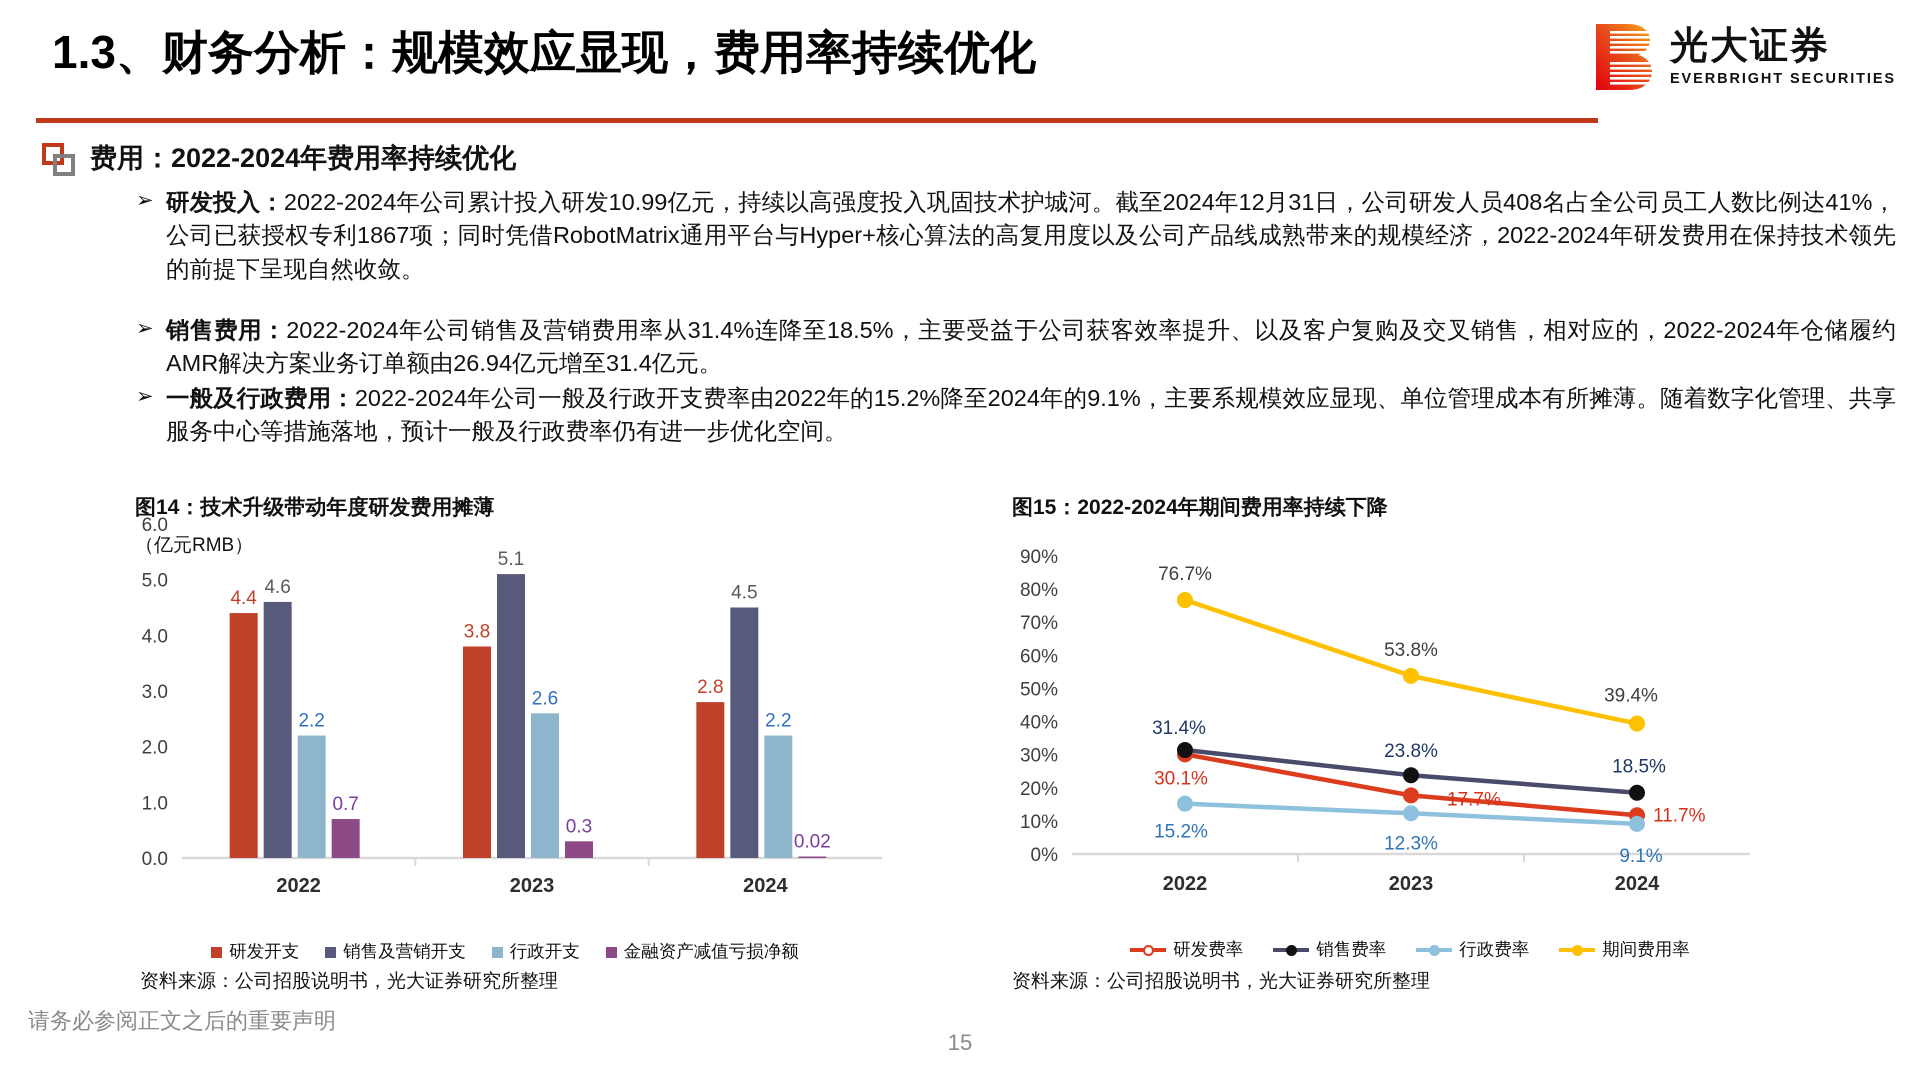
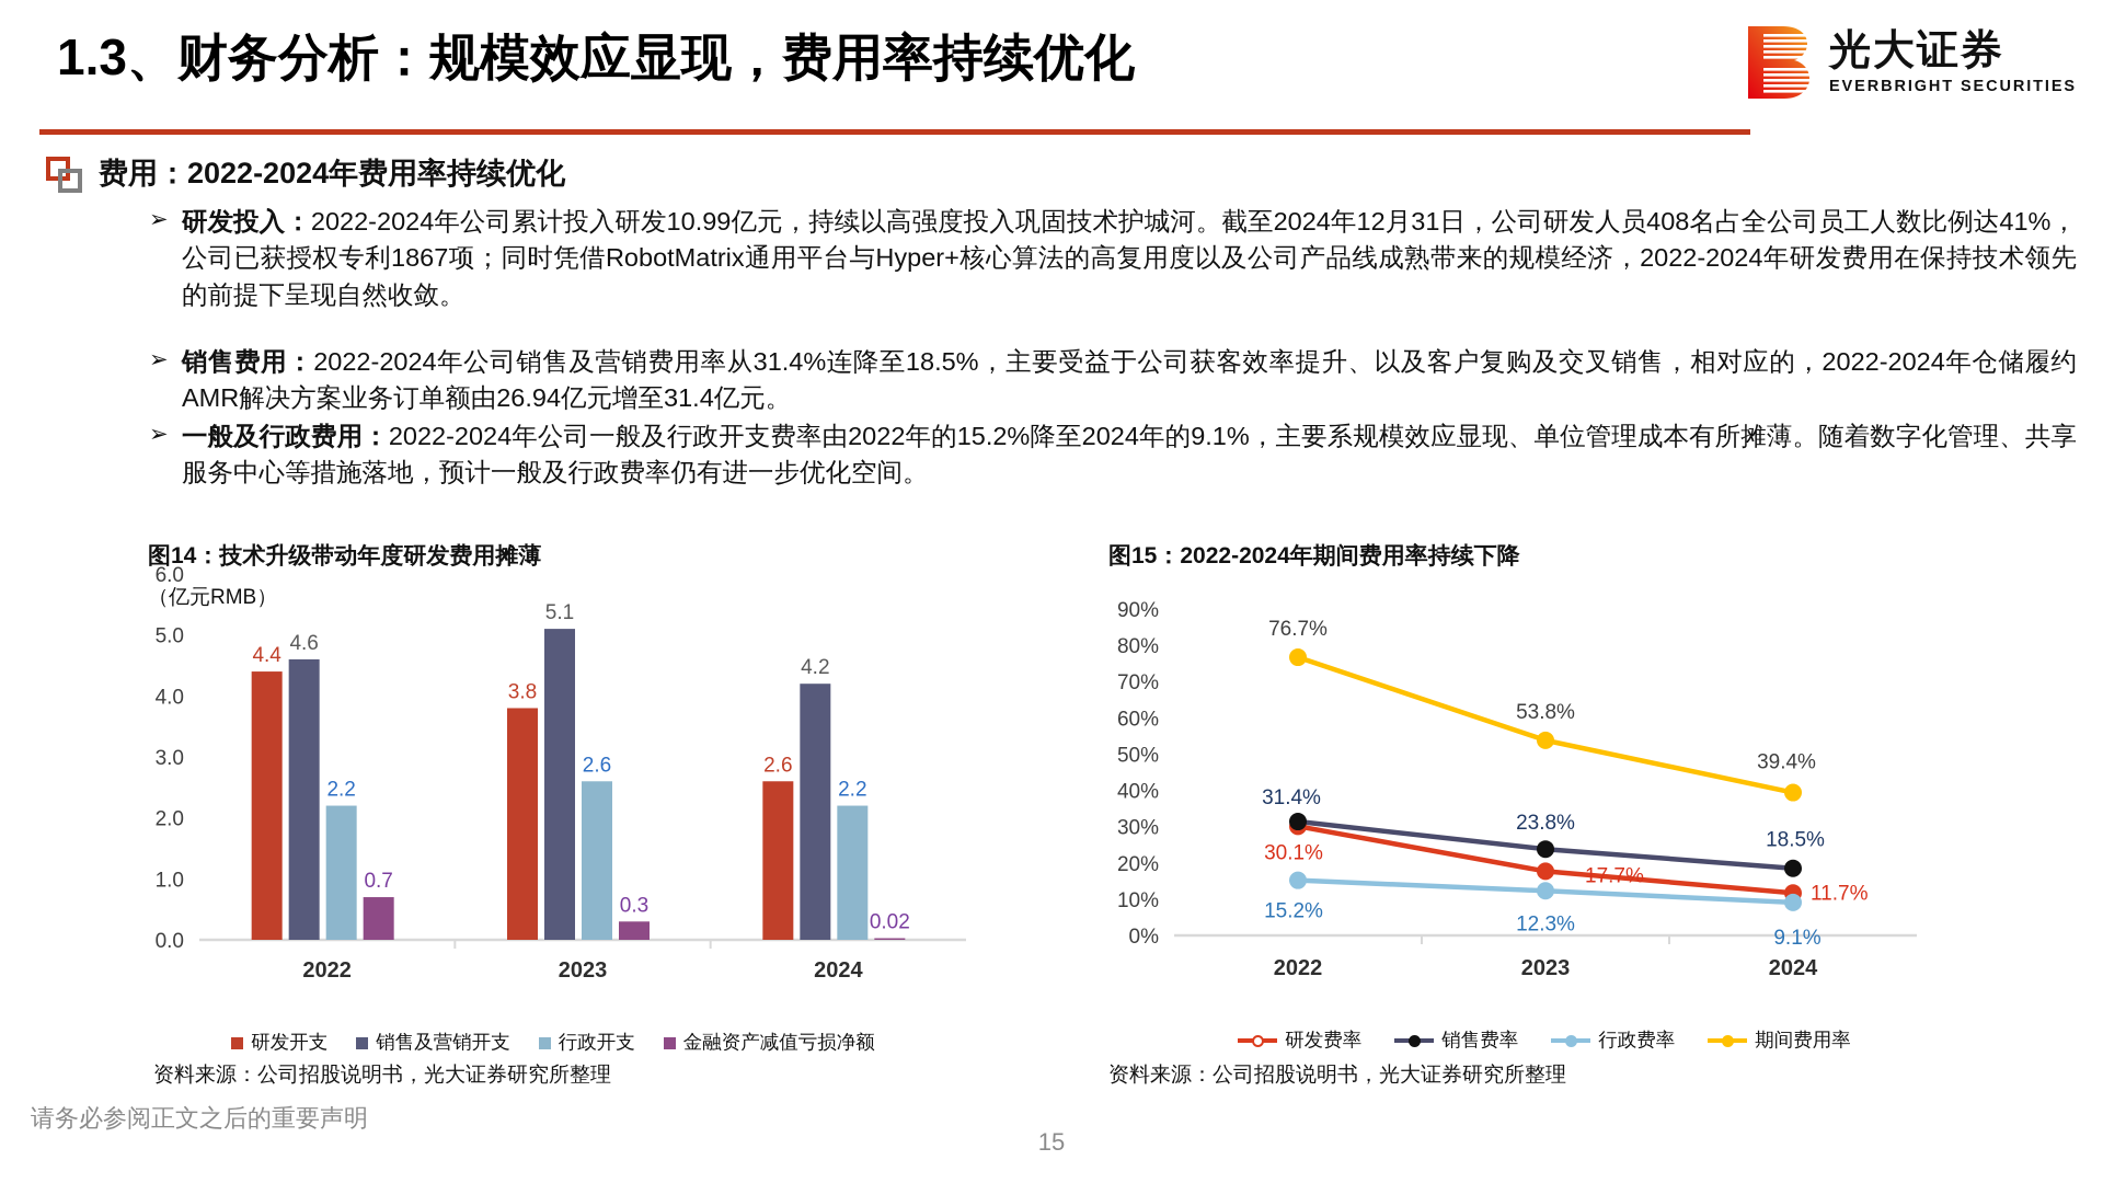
图14：技术升级带动年度研发费用摊薄/研发开支/2024: 2.8 -> 2.6
图14：技术升级带动年度研发费用摊薄/销售及营销开支/2024: 4.5 -> 4.2
